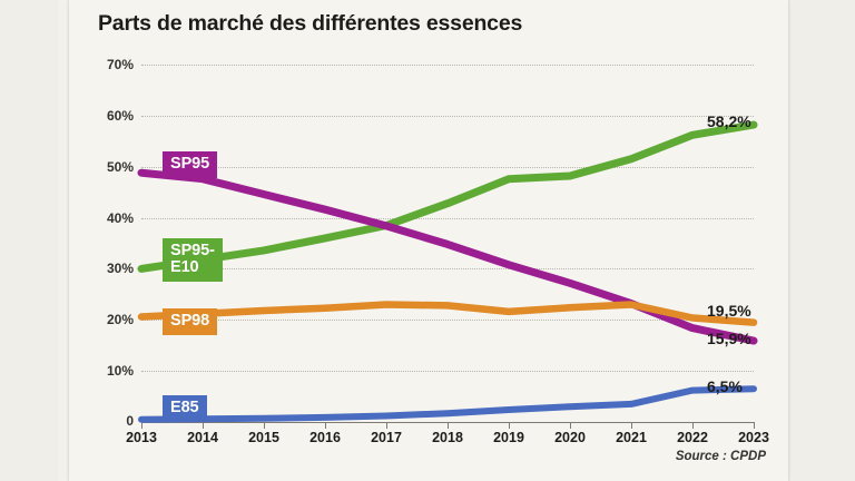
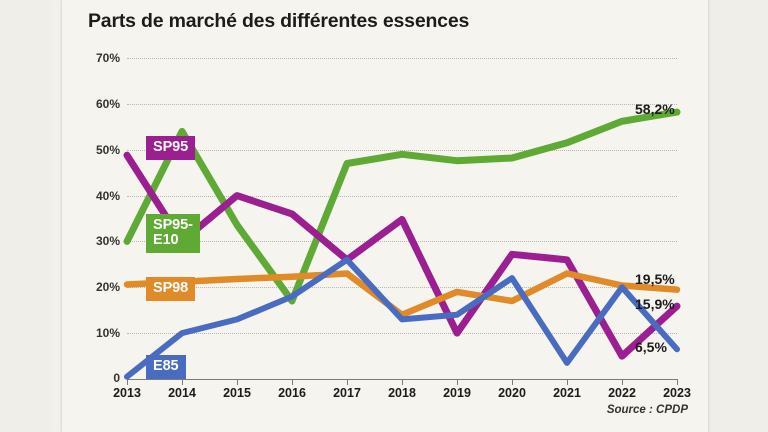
SP95-E10/2014: 32% -> 54%
SP95/2014: 48% -> 30%
E85/2014: 1% -> 10%
SP95/2015: 45% -> 40%
E85/2015: 1% -> 13%
SP95-E10/2016: 36% -> 17%
SP95/2016: 42% -> 36%
E85/2016: 1% -> 18%
SP95-E10/2017: 38% -> 47%
SP95/2017: 38% -> 26%
E85/2017: 1% -> 26%
SP95-E10/2018: 43% -> 49%
SP98/2018: 23% -> 14%
E85/2018: 2% -> 13%
SP95/2019: 31% -> 10%
SP98/2019: 22% -> 19%
E85/2019: 2% -> 14%
SP98/2020: 22% -> 17%
E85/2020: 3% -> 22%
SP95/2021: 23% -> 26%
SP95/2022: 18% -> 5%
E85/2022: 6% -> 20%
